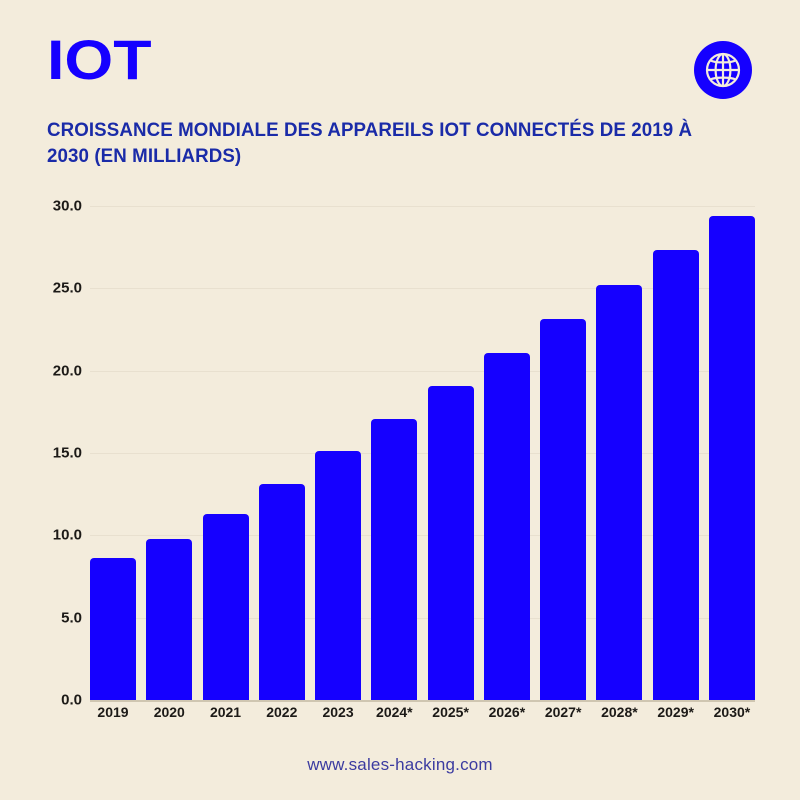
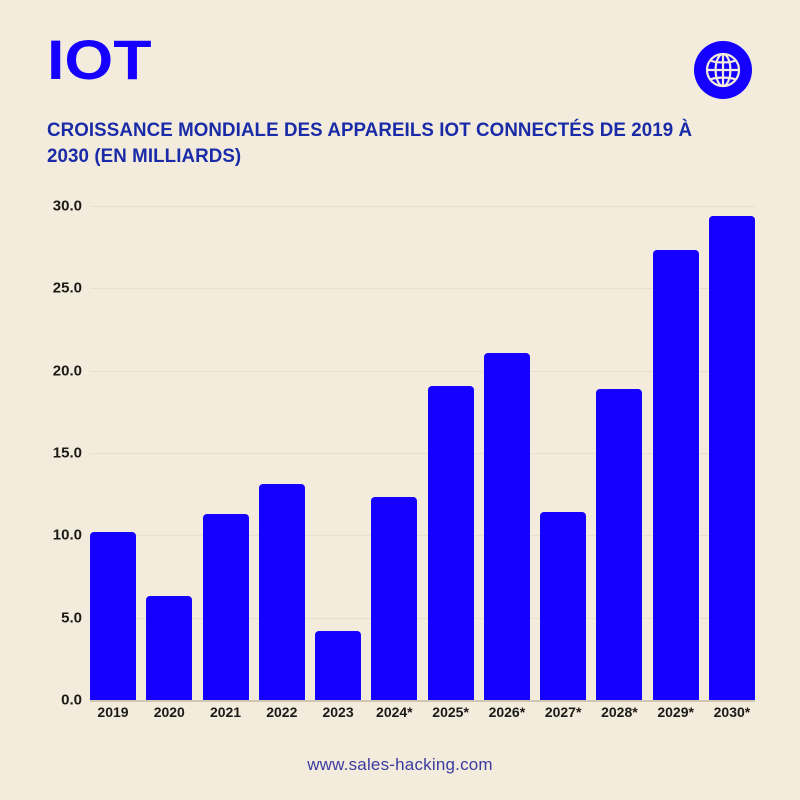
2019: 8.6 -> 10.2
2020: 9.8 -> 6.3
2023: 15.1 -> 4.2
2024*: 17.1 -> 12.3
2027*: 23.1 -> 11.4
2028*: 25.2 -> 18.9
